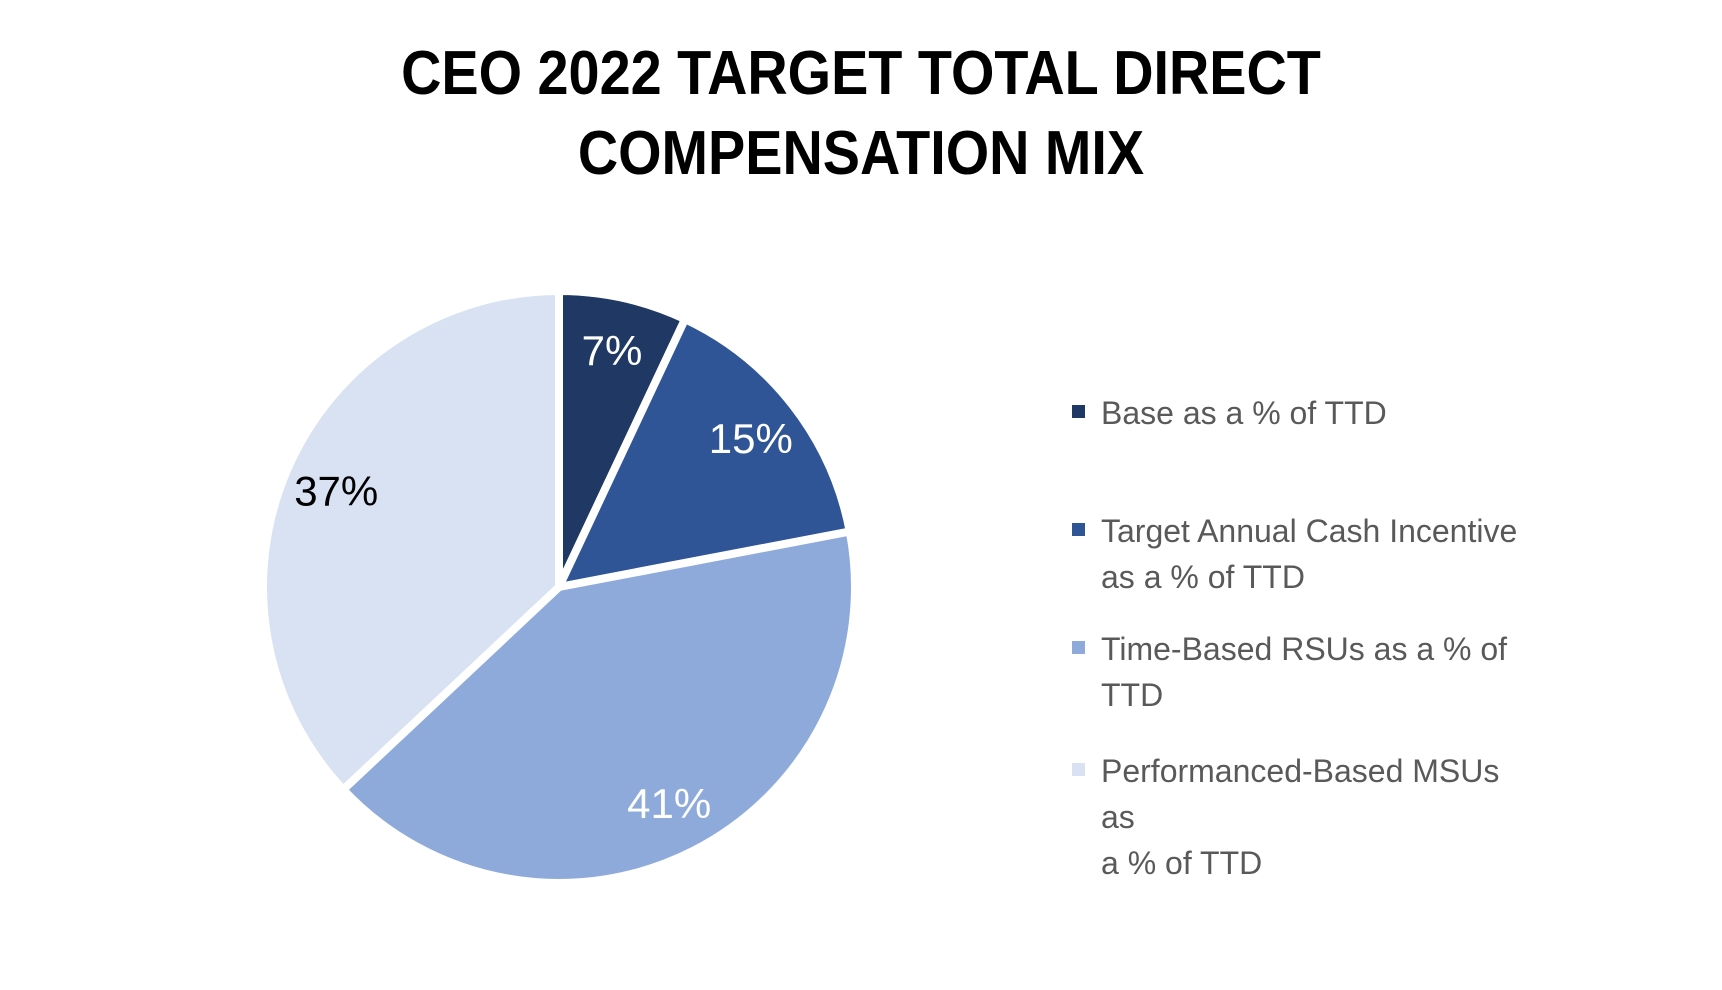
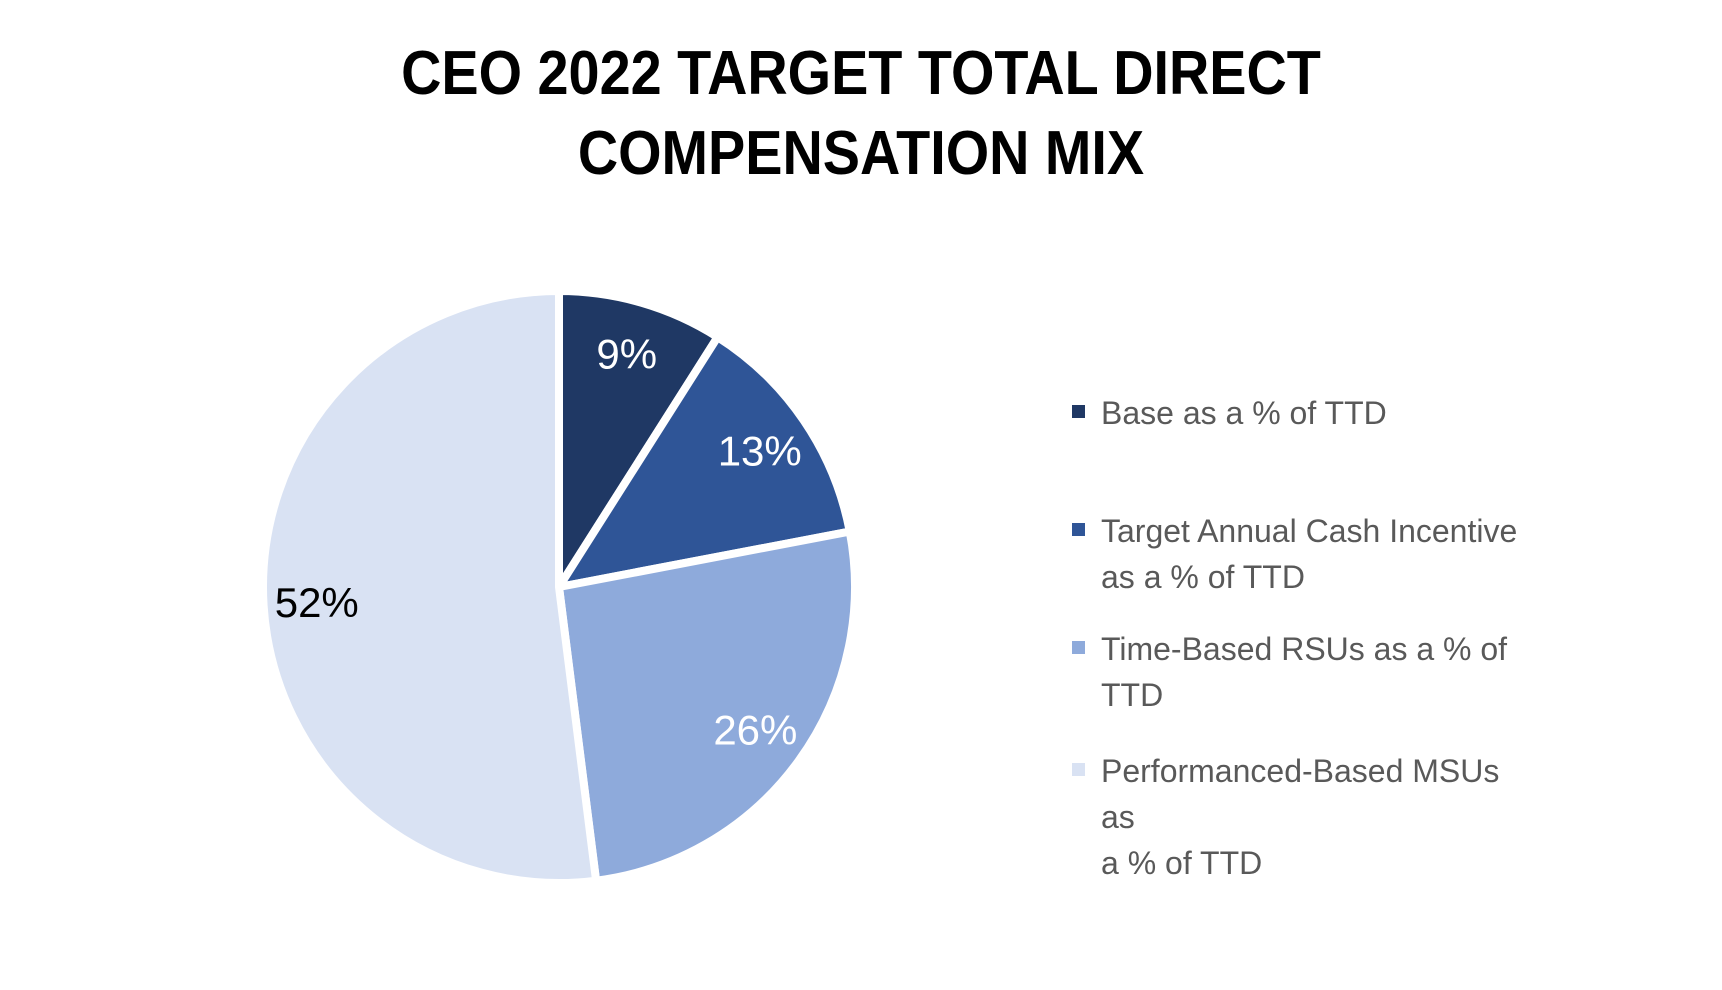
Base as a % of TTD: 7% -> 9%
Target Annual Cash Incentive as a % of TTD: 15% -> 13%
Time-Based RSUs as a % of TTD: 41% -> 26%
Performanced-Based MSUs as a % of TTD: 37% -> 52%
